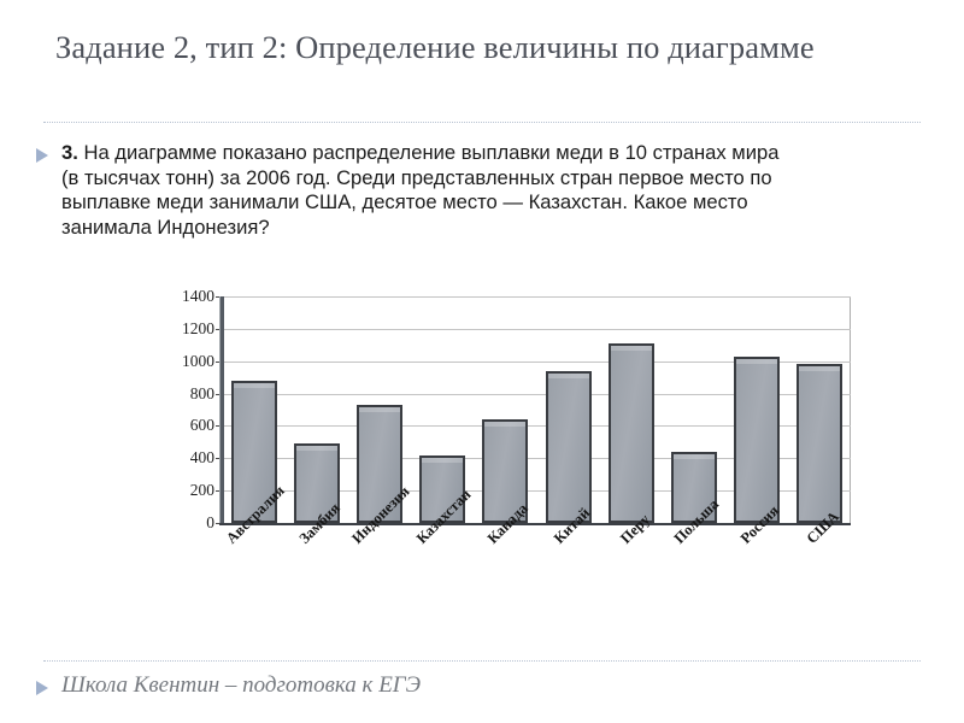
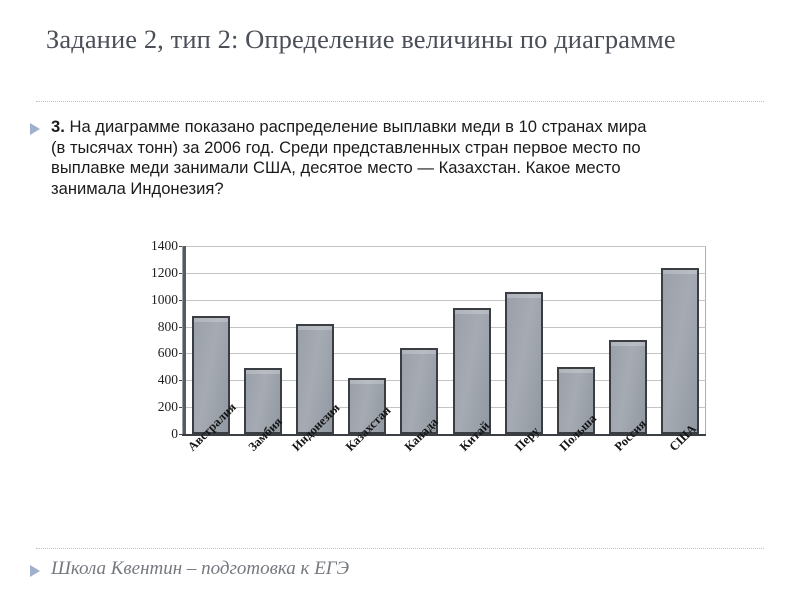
Индонезия: 730 -> 820
Перу: 1110 -> 1060
Польша: 440 -> 500
Россия: 1030 -> 700
США: 980 -> 1240
